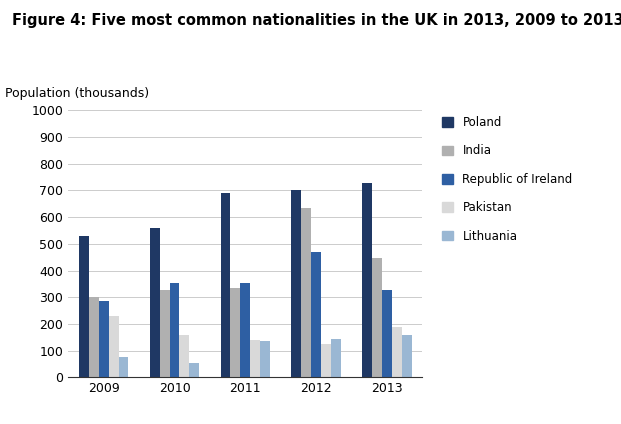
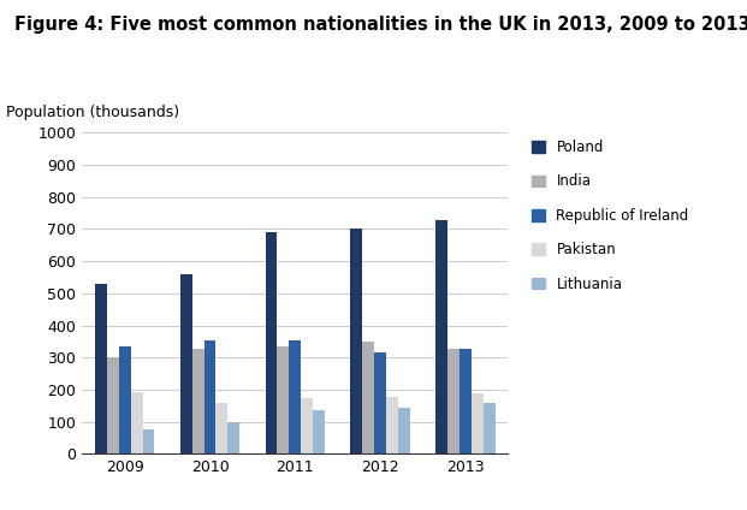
Republic of Ireland/2009: 285 -> 333
Pakistan/2009: 230 -> 192
Lithuania/2010: 55 -> 98
Pakistan/2011: 140 -> 172
India/2012: 635 -> 348
Republic of Ireland/2012: 470 -> 315
Pakistan/2012: 125 -> 178
India/2013: 445 -> 328
